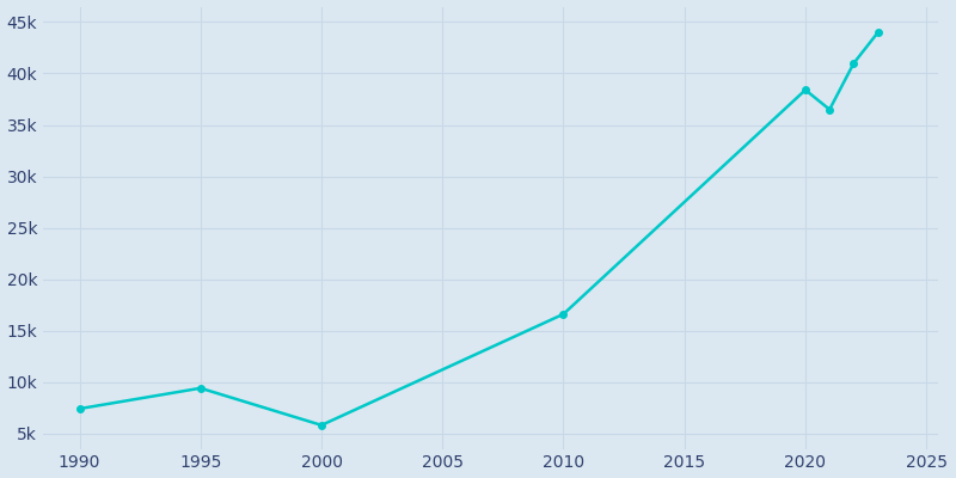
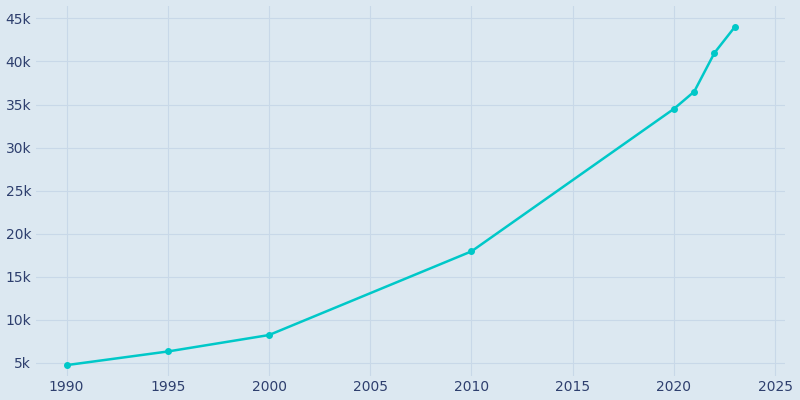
1990: 7.4k -> 4.7k
1995: 9.4k -> 6.3k
2000: 5.8k -> 8.2k
2010: 16.6k -> 17.9k
2020: 38.4k -> 34.5k
